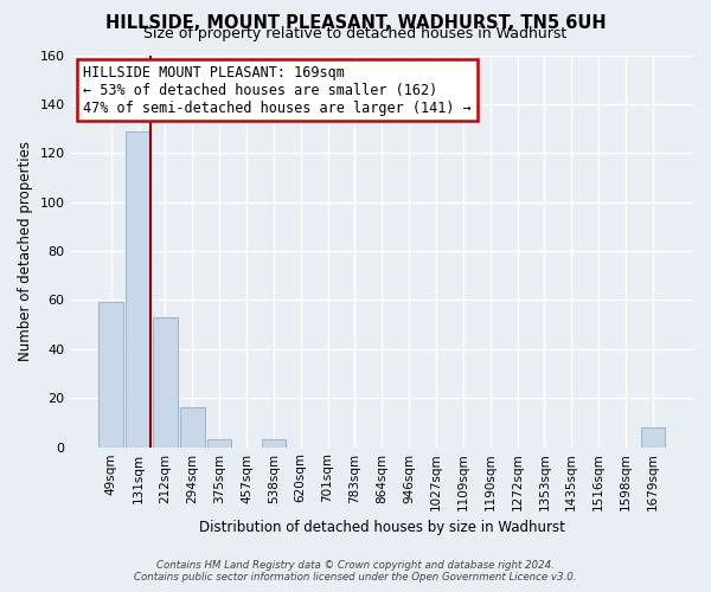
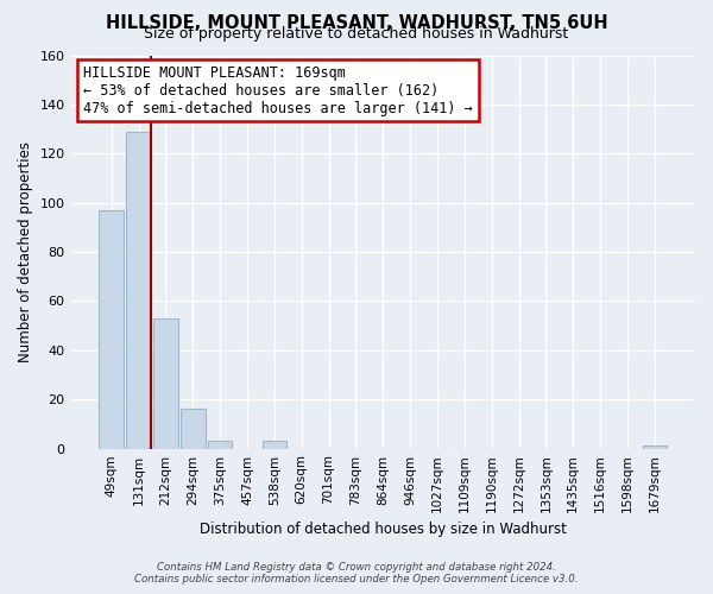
49sqm: 59 -> 97
1679sqm: 8 -> 1
